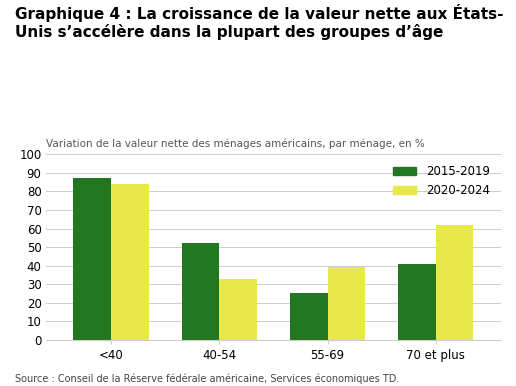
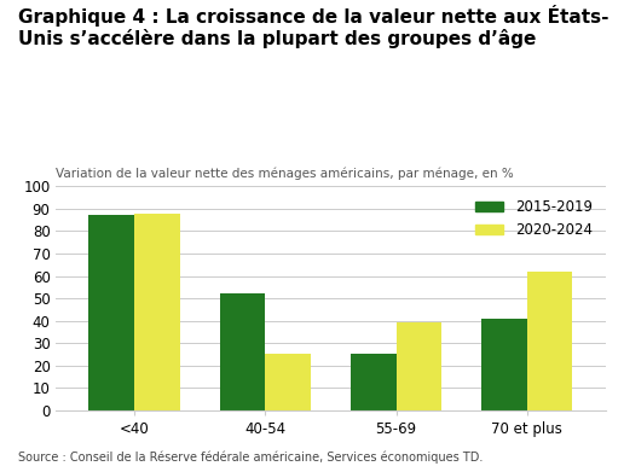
2020-2024/<40: 84 -> 88
2020-2024/40-54: 33 -> 25
